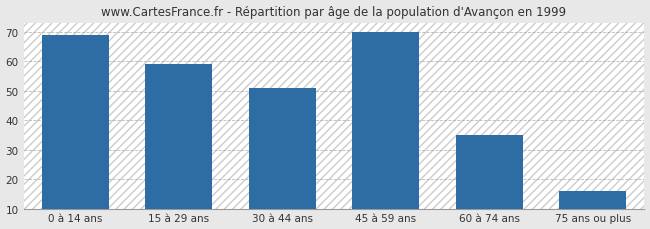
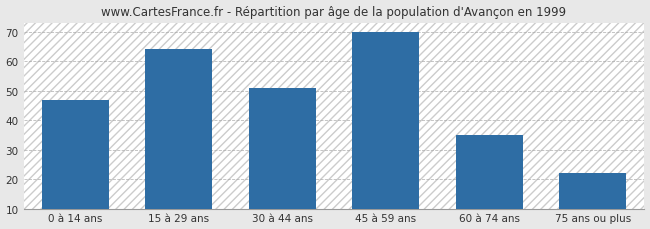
0 à 14 ans: 69 -> 47
15 à 29 ans: 59 -> 64
75 ans ou plus: 16 -> 22
